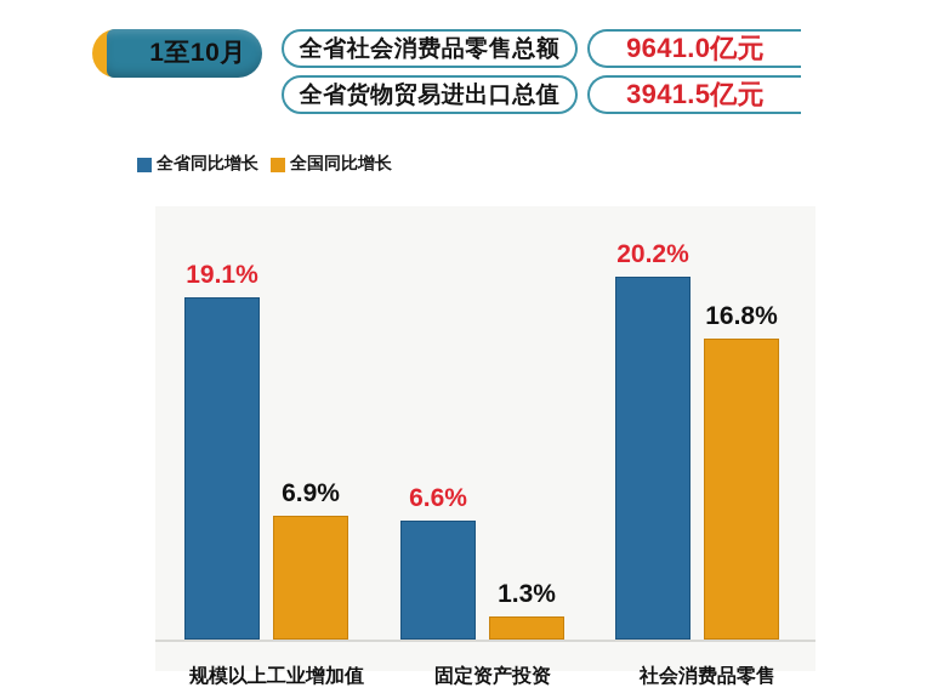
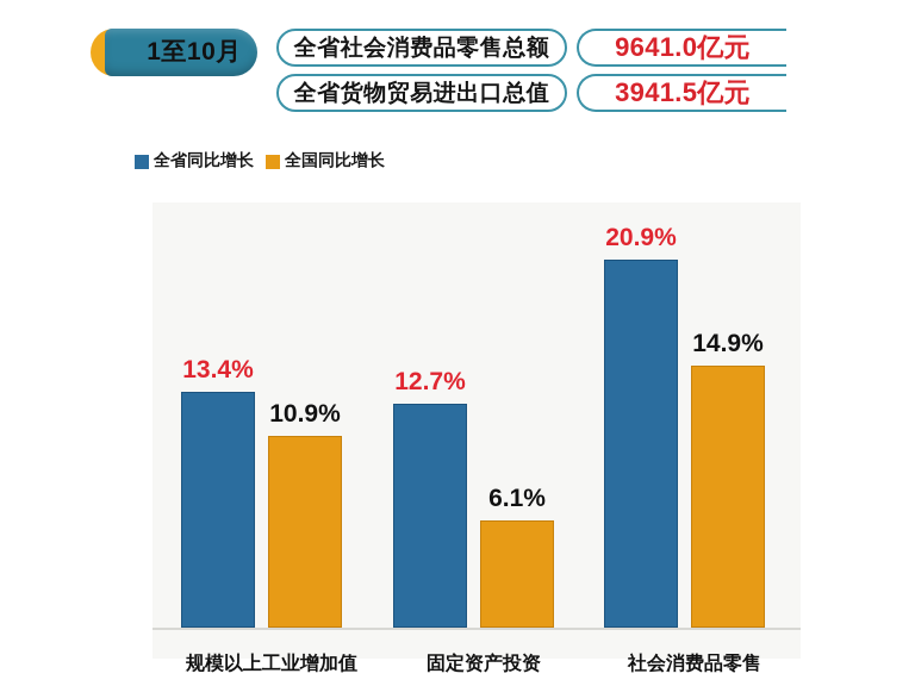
全省同比增长/规模以上工业增加值: 19.1% -> 13.4%
全国同比增长/规模以上工业增加值: 6.9% -> 10.9%
全省同比增长/固定资产投资: 6.6% -> 12.7%
全国同比增长/固定资产投资: 1.3% -> 6.1%
全省同比增长/社会消费品零售: 20.2% -> 20.9%
全国同比增长/社会消费品零售: 16.8% -> 14.9%
